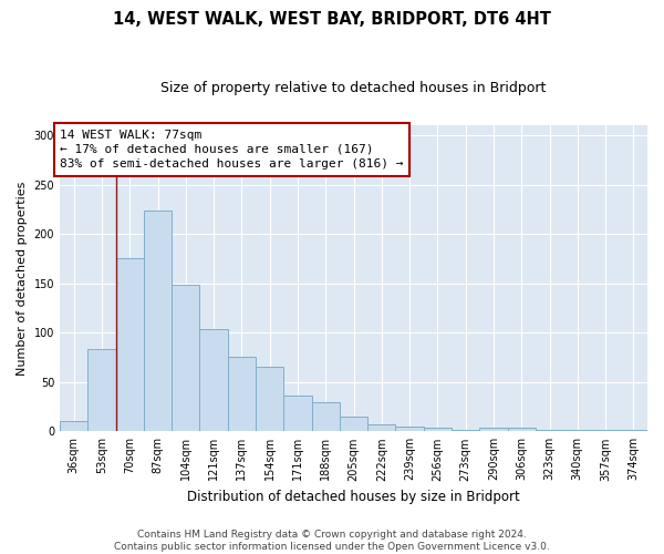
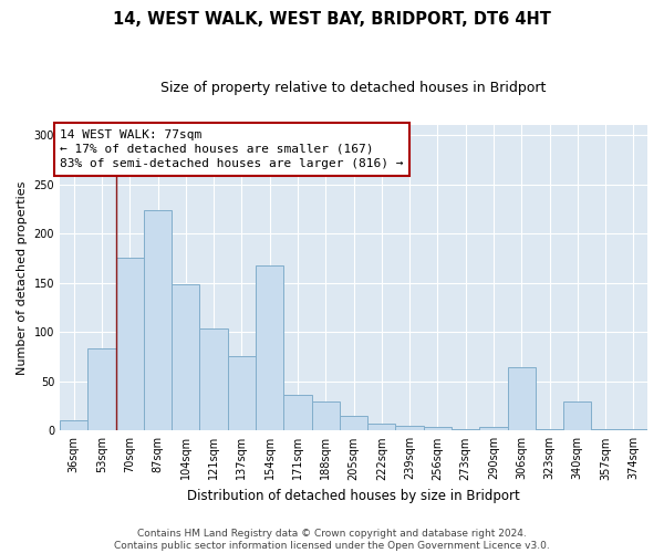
154sqm: 65 -> 168
306sqm: 4 -> 64
340sqm: 2 -> 30
